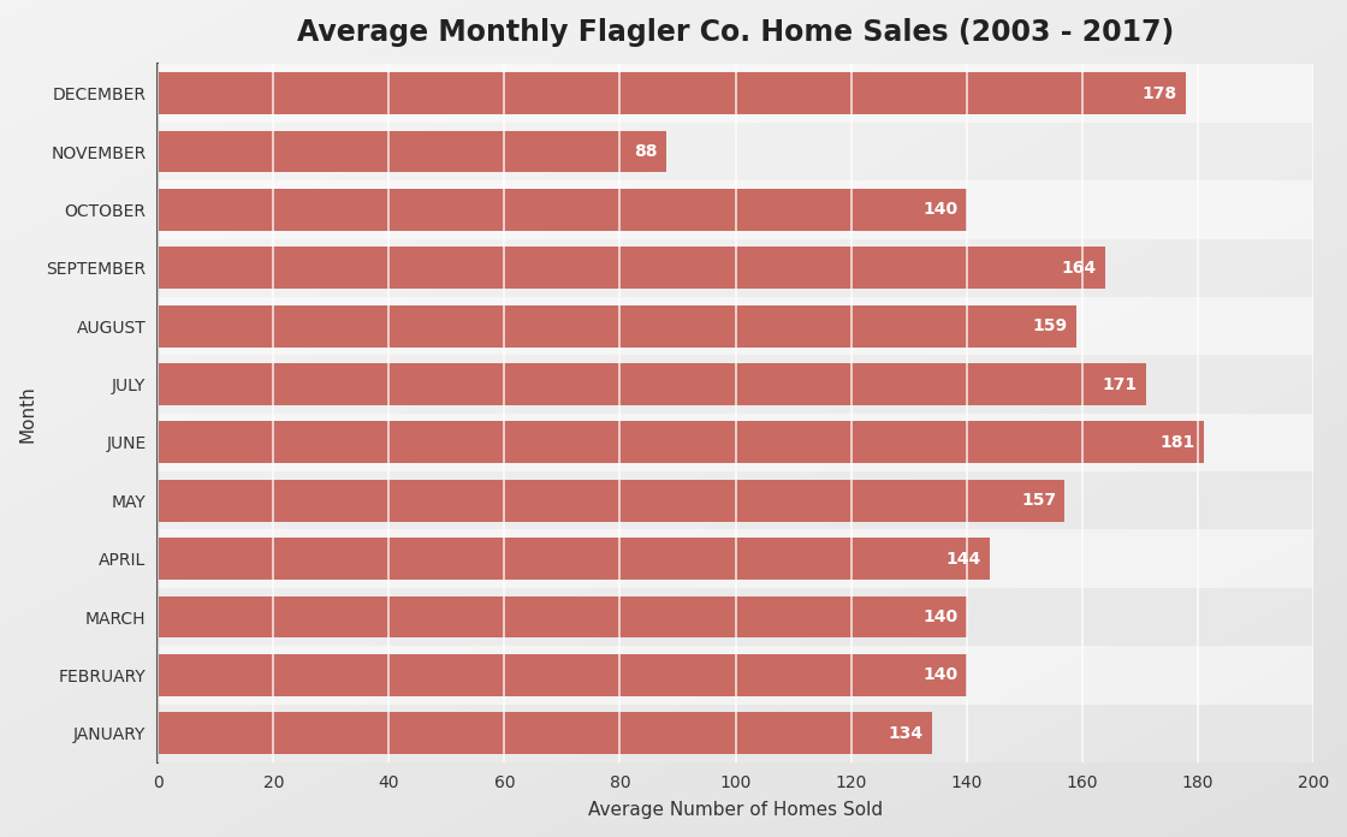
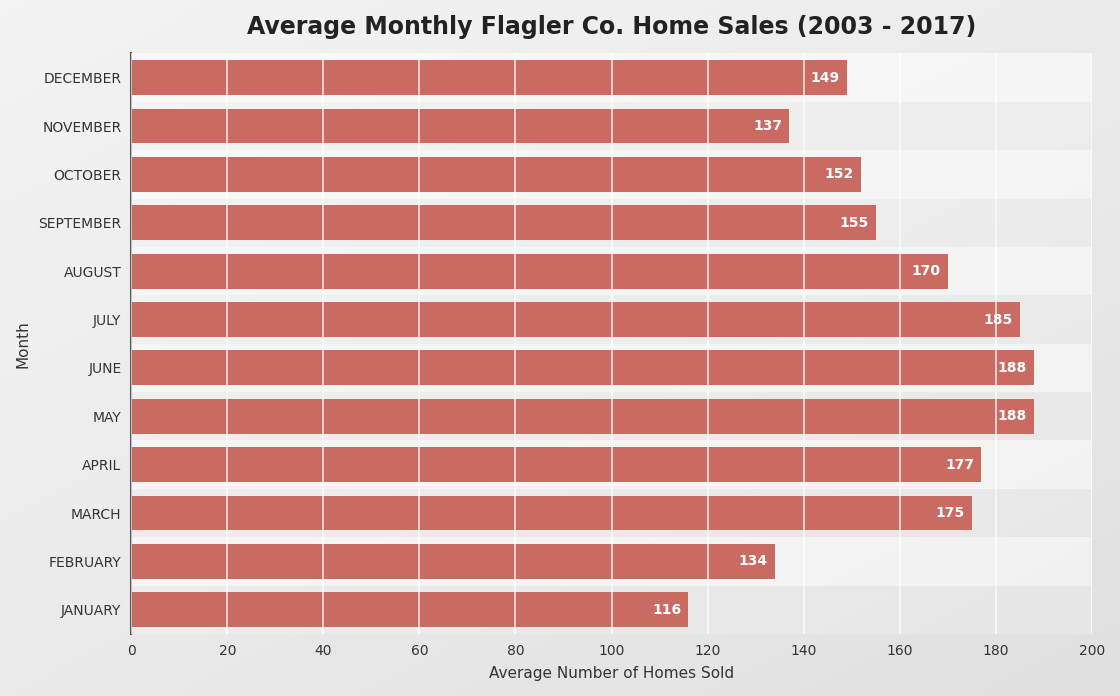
DECEMBER: 178 -> 149
NOVEMBER: 88 -> 137
OCTOBER: 140 -> 152
SEPTEMBER: 164 -> 155
AUGUST: 159 -> 170
JULY: 171 -> 185
JUNE: 181 -> 188
MAY: 157 -> 188
APRIL: 144 -> 177
MARCH: 140 -> 175
FEBRUARY: 140 -> 134
JANUARY: 134 -> 116
